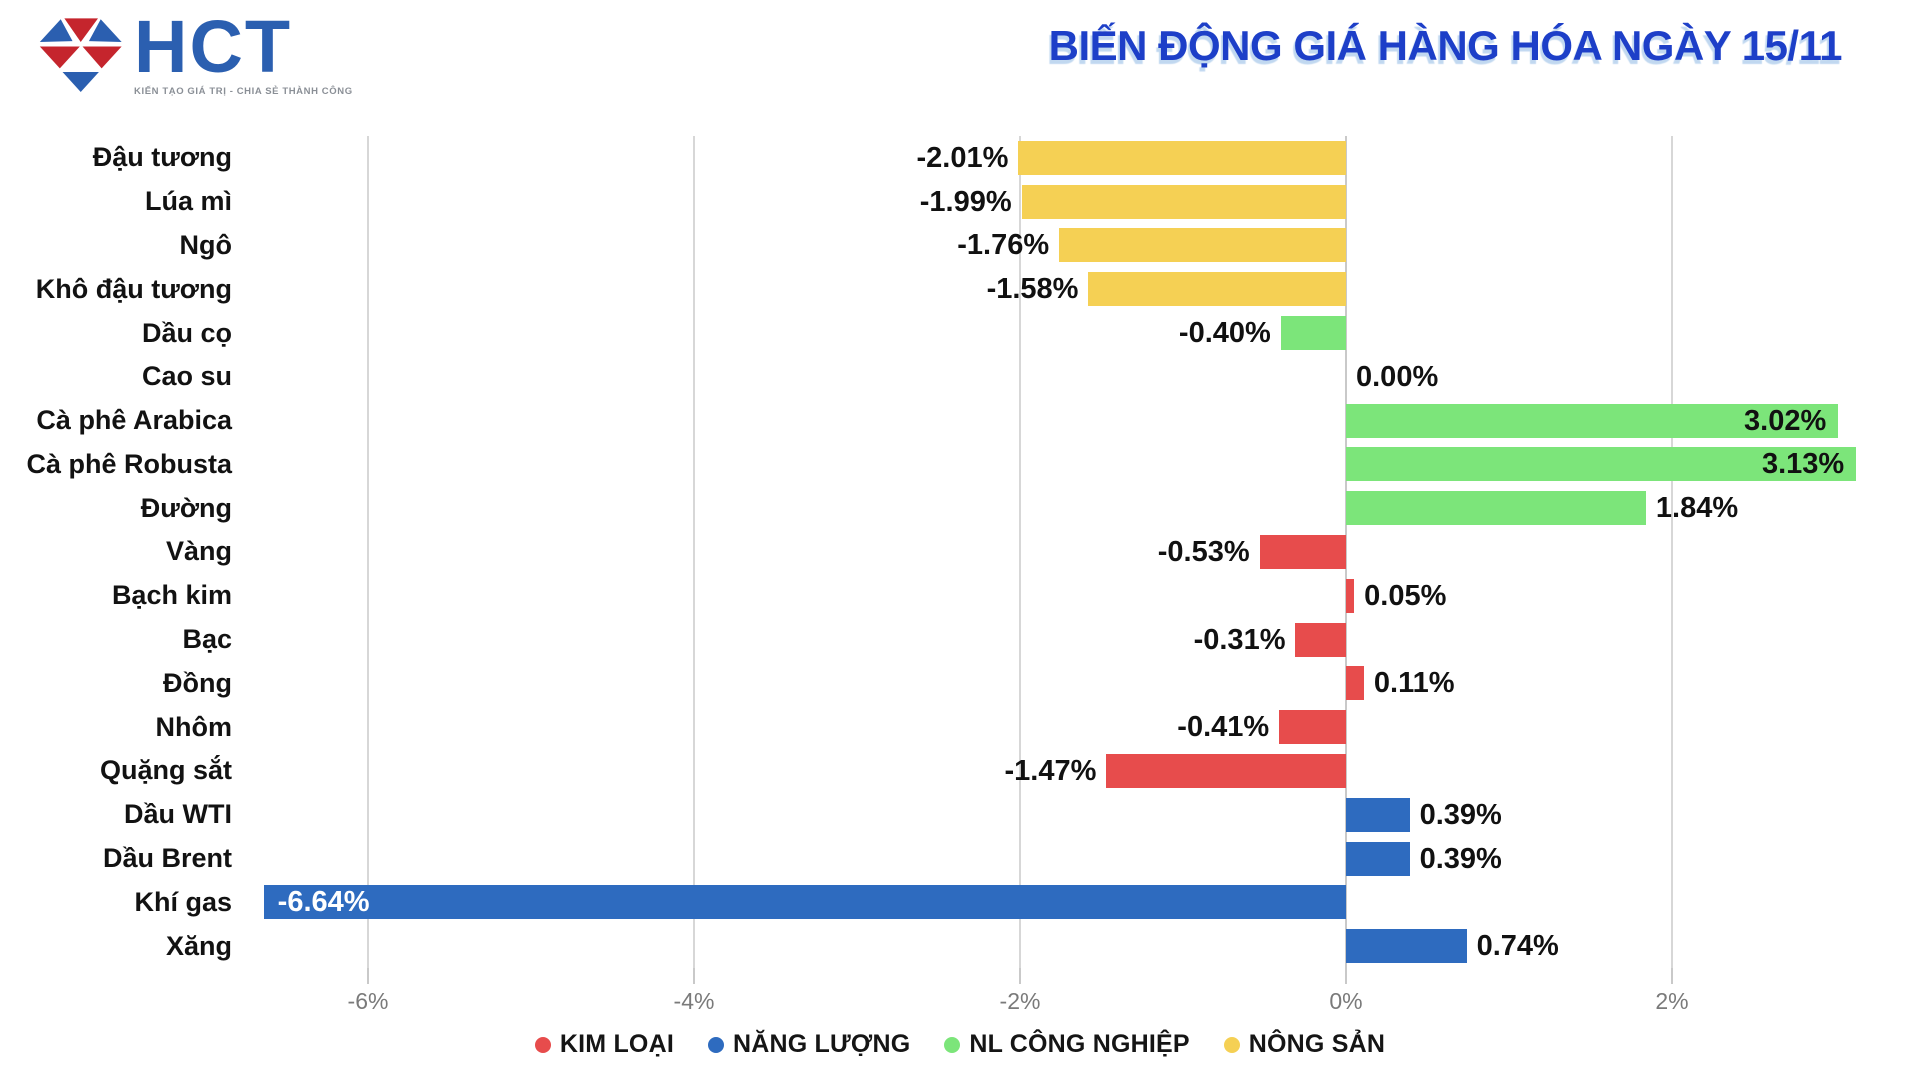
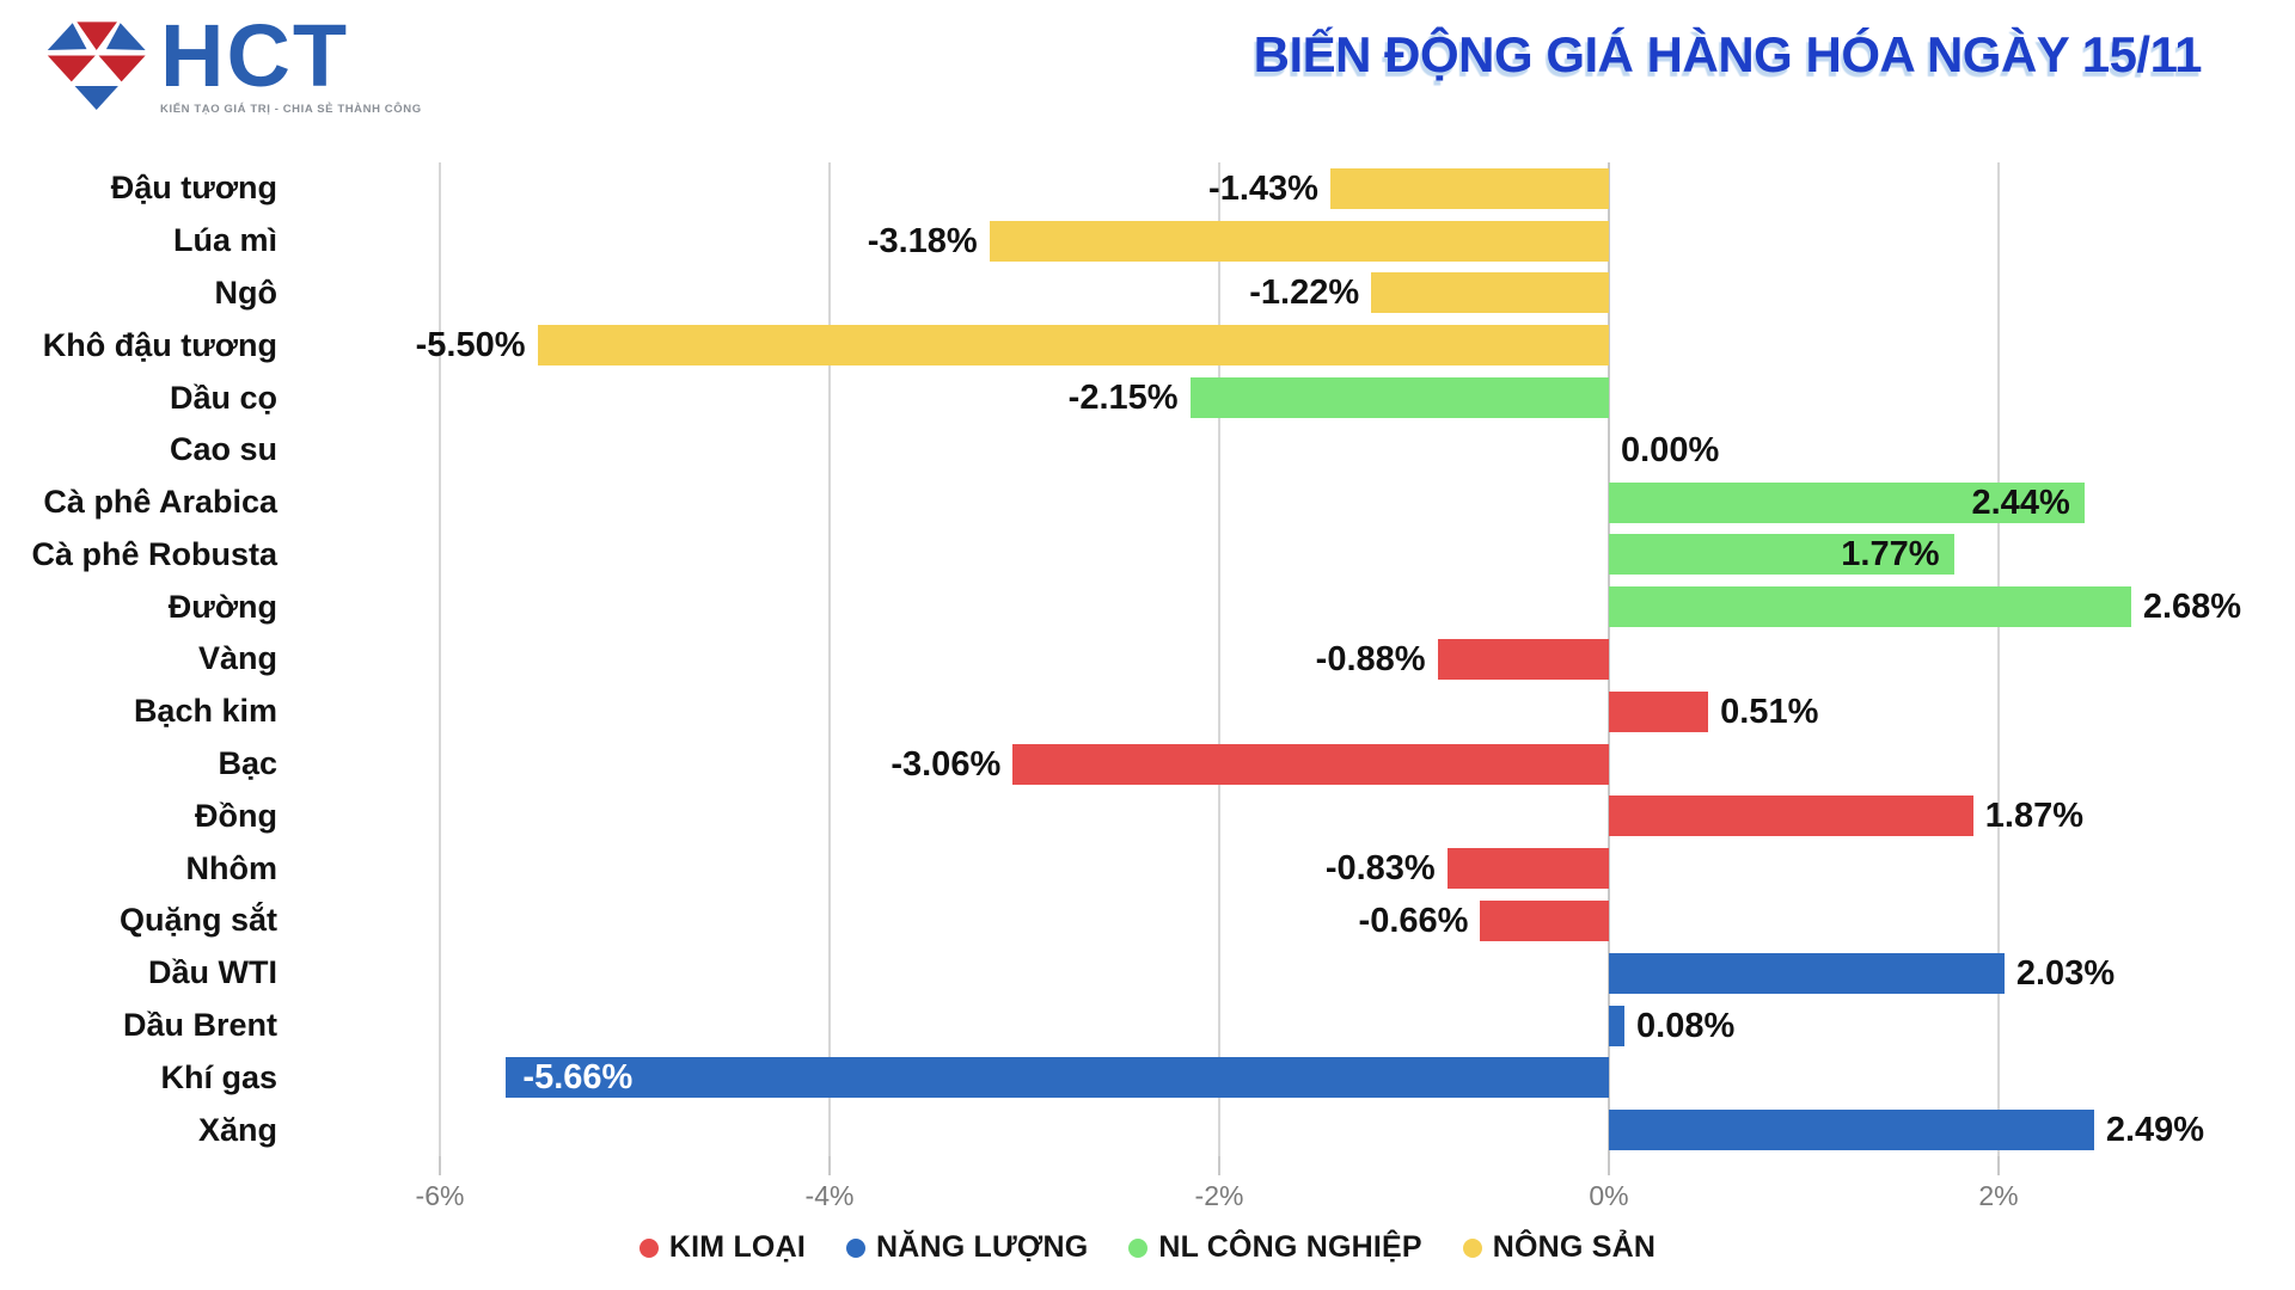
Đậu tương: -2.01% -> -1.43%
Lúa mì: -1.99% -> -3.18%
Ngô: -1.76% -> -1.22%
Khô đậu tương: -1.58% -> -5.50%
Dầu cọ: -0.40% -> -2.15%
Cà phê Arabica: 3.02% -> 2.44%
Cà phê Robusta: 3.13% -> 1.77%
Đường: 1.84% -> 2.68%
Vàng: -0.53% -> -0.88%
Bạch kim: 0.05% -> 0.51%
Bạc: -0.31% -> -3.06%
Đồng: 0.11% -> 1.87%
Nhôm: -0.41% -> -0.83%
Quặng sắt: -1.47% -> -0.66%
Dầu WTI: 0.39% -> 2.03%
Dầu Brent: 0.39% -> 0.08%
Khí gas: -6.64% -> -5.66%
Xăng: 0.74% -> 2.49%
